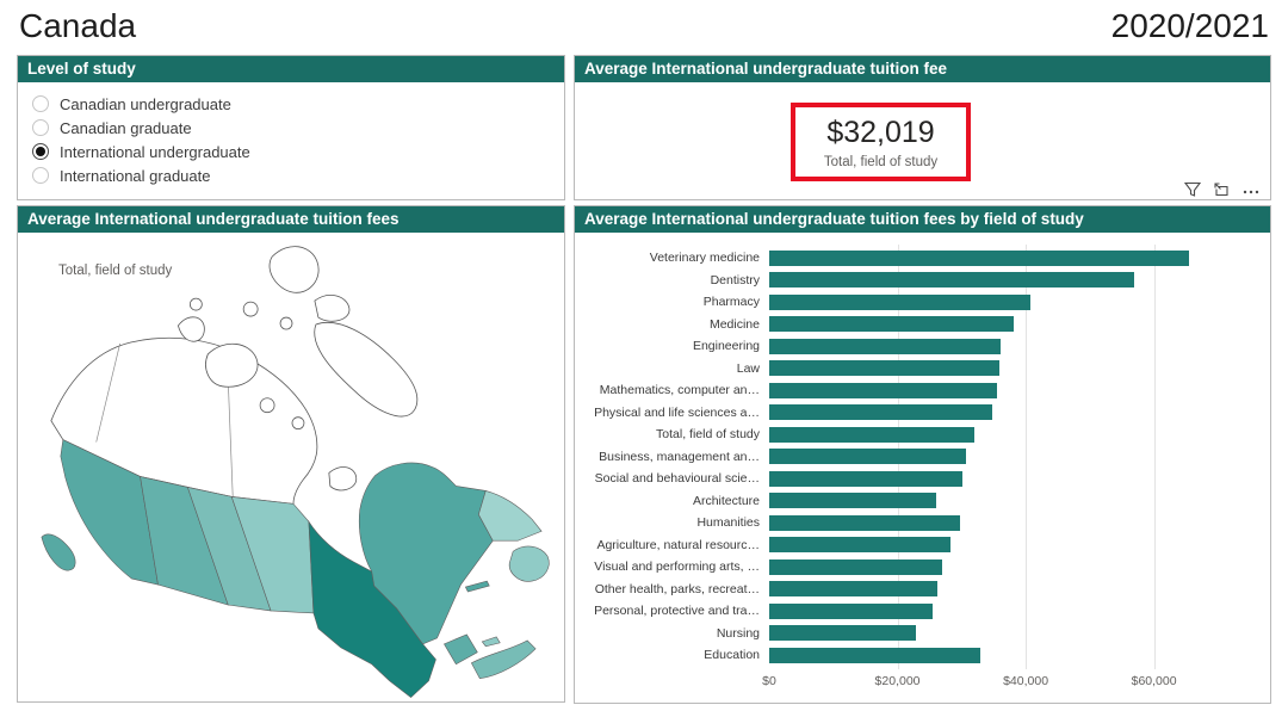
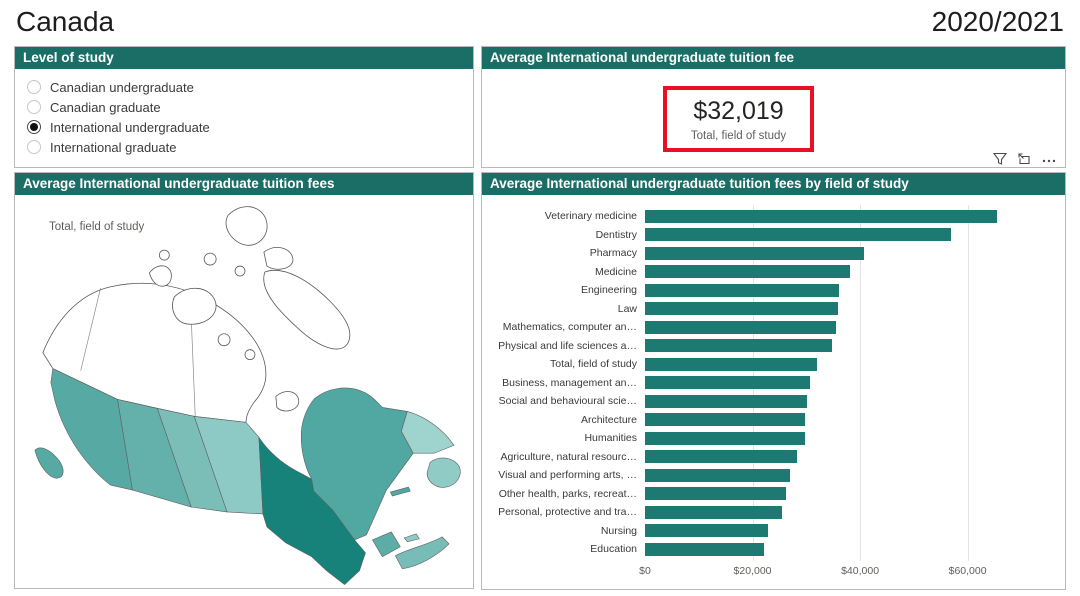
Architecture: $26000 -> $30000
Education: $33000 -> $22000
